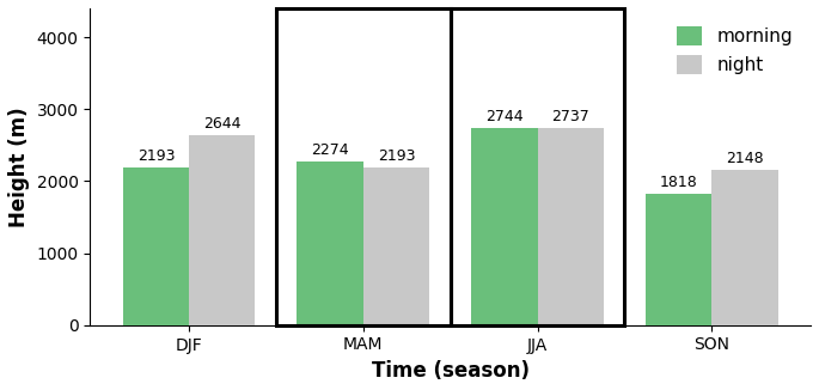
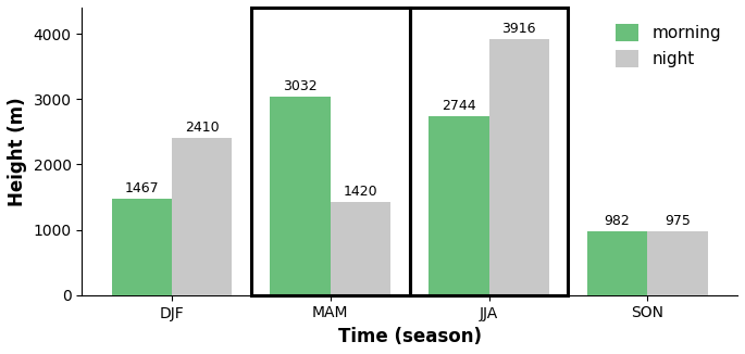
morning/DJF: 2193 -> 1467
night/DJF: 2644 -> 2410
morning/MAM: 2274 -> 3032
night/MAM: 2193 -> 1420
night/JJA: 2737 -> 3916
morning/SON: 1818 -> 982
night/SON: 2148 -> 975
